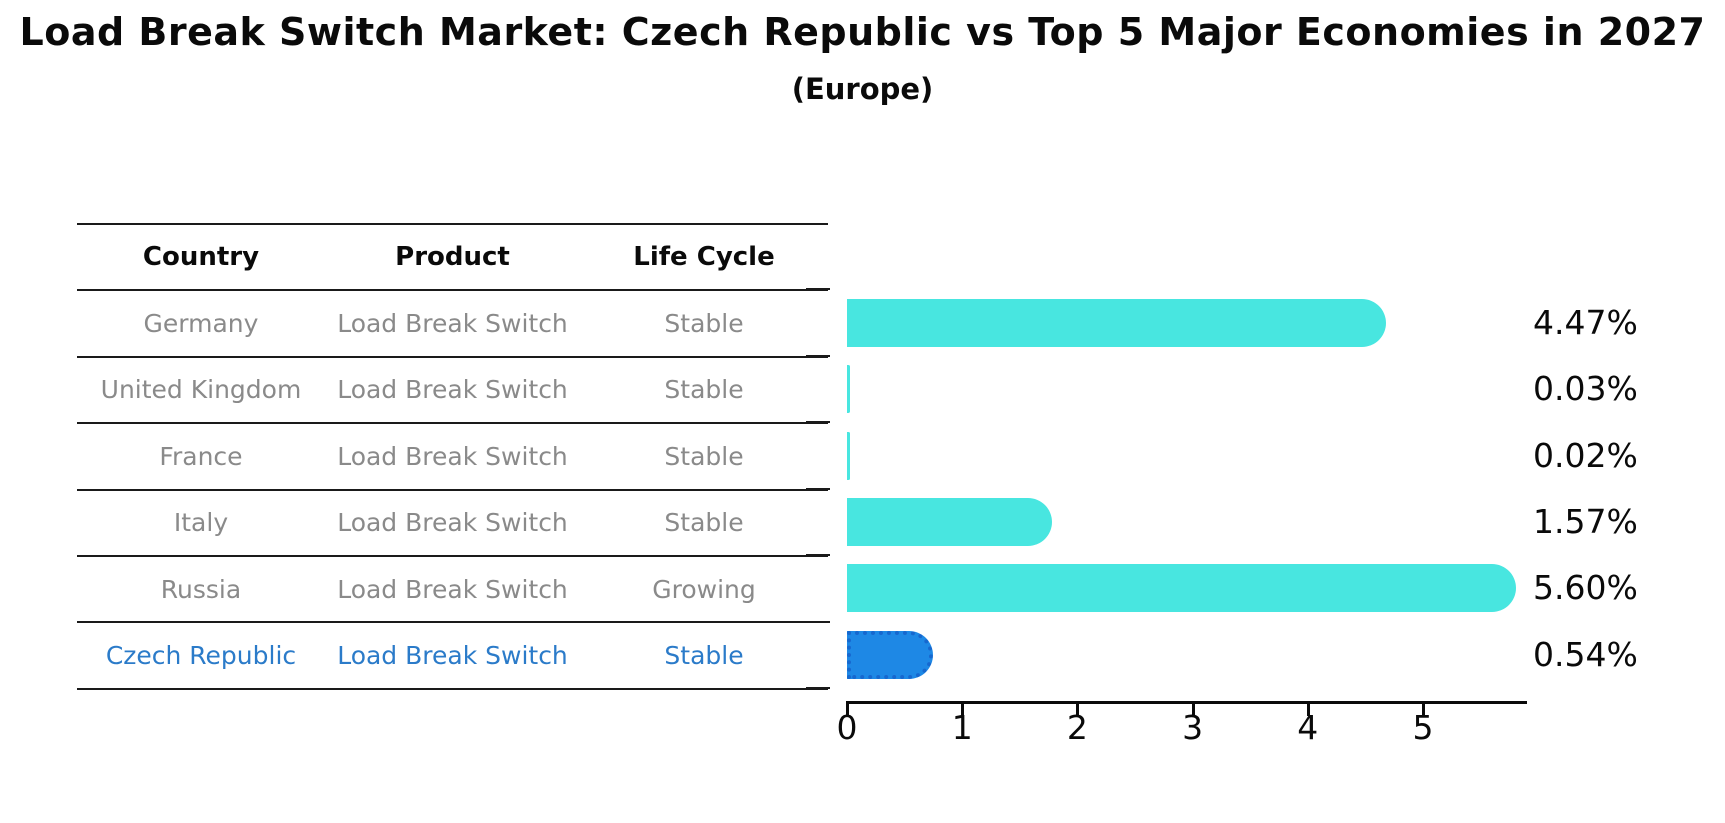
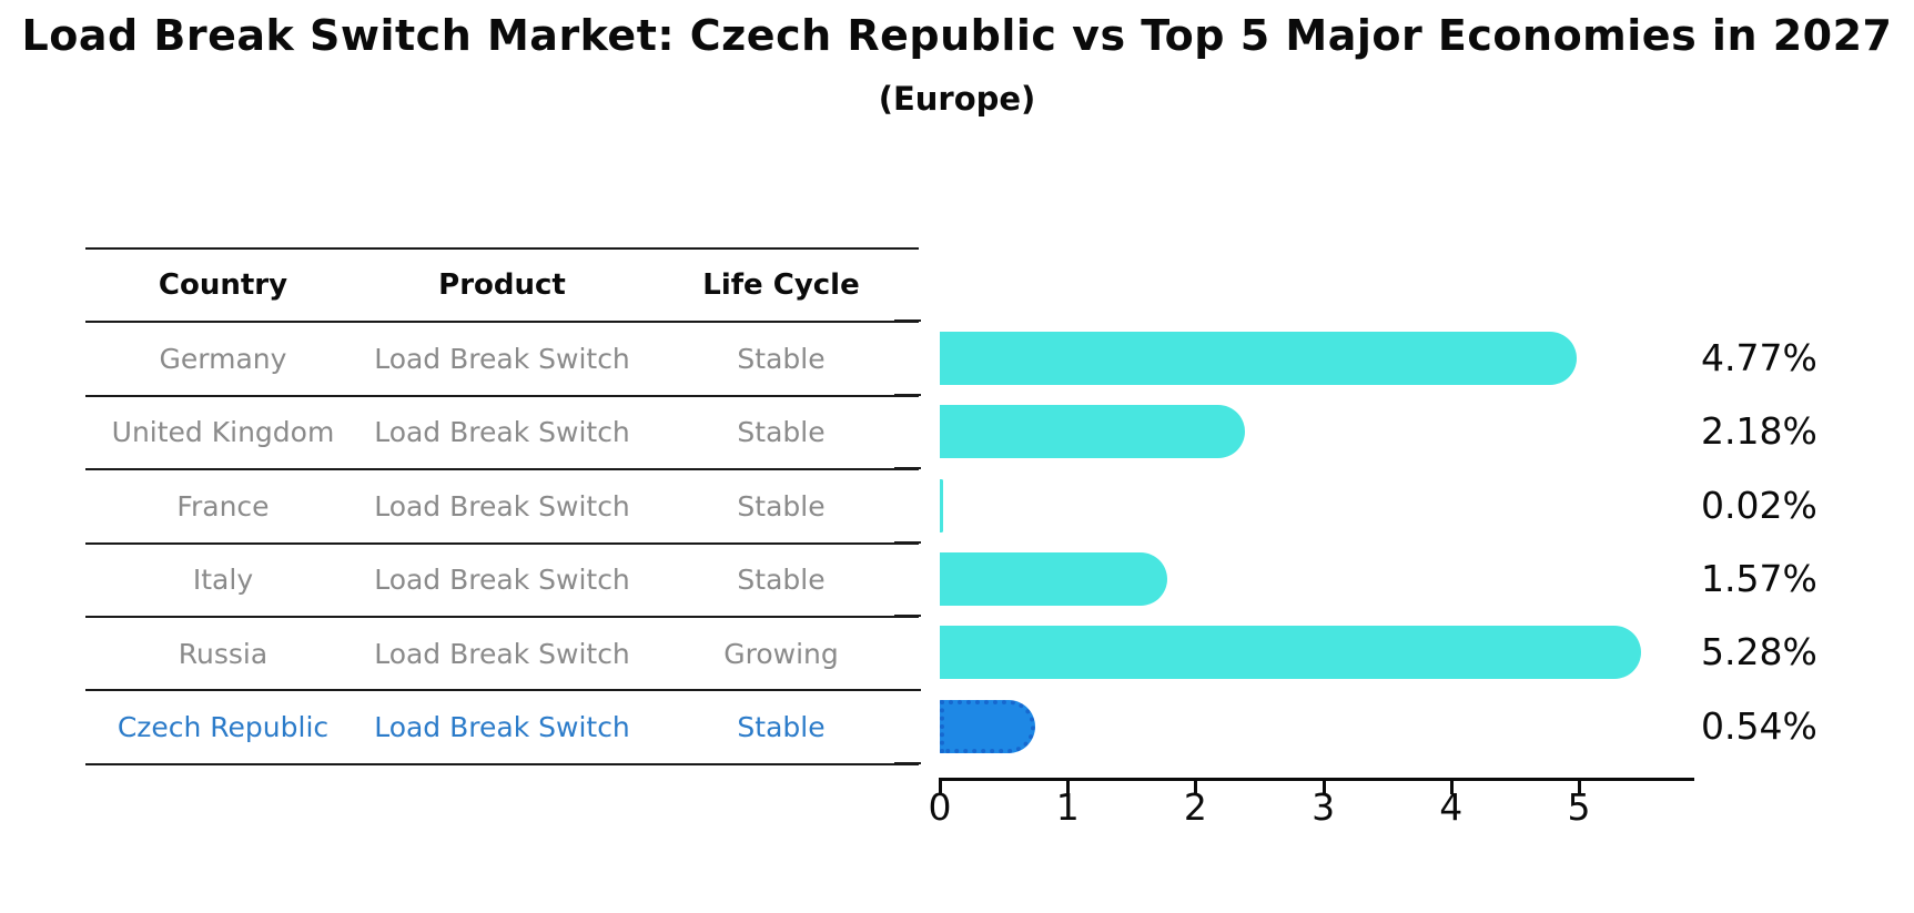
Germany: 4.47% -> 4.77%
United Kingdom: 0.03% -> 2.18%
Russia: 5.60% -> 5.28%
